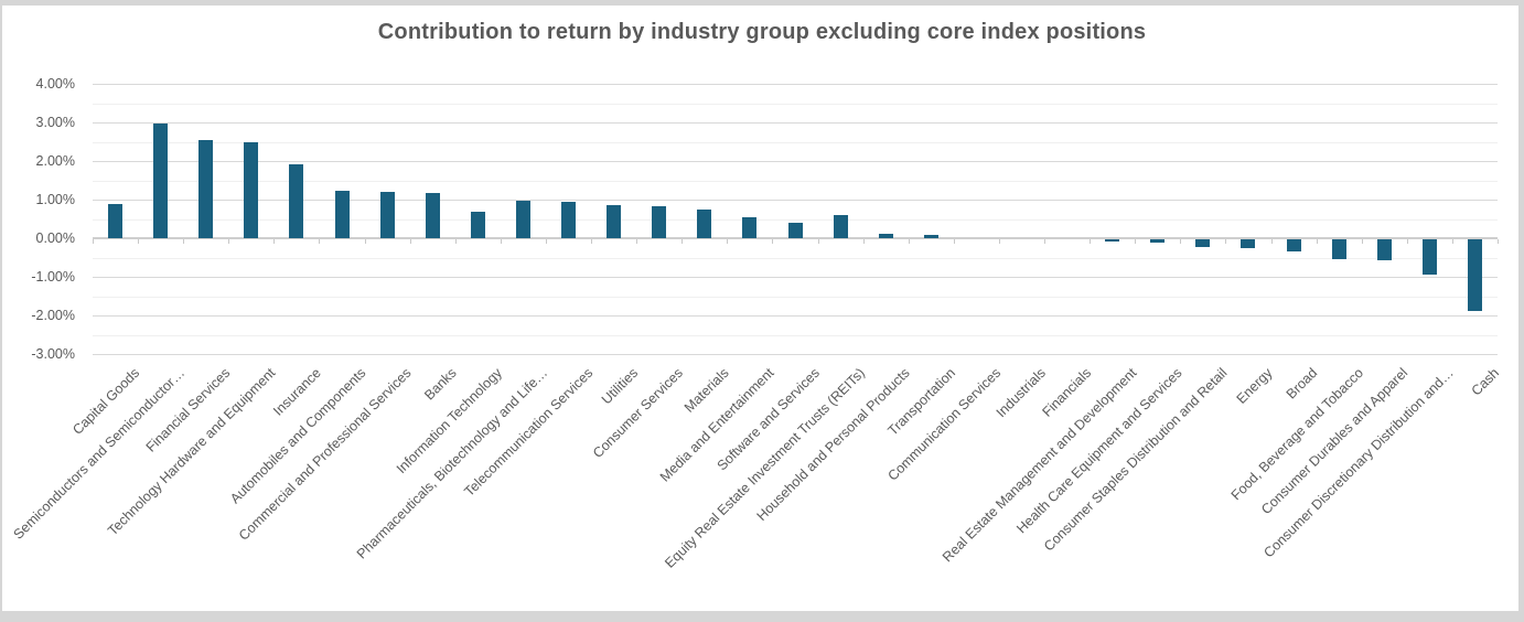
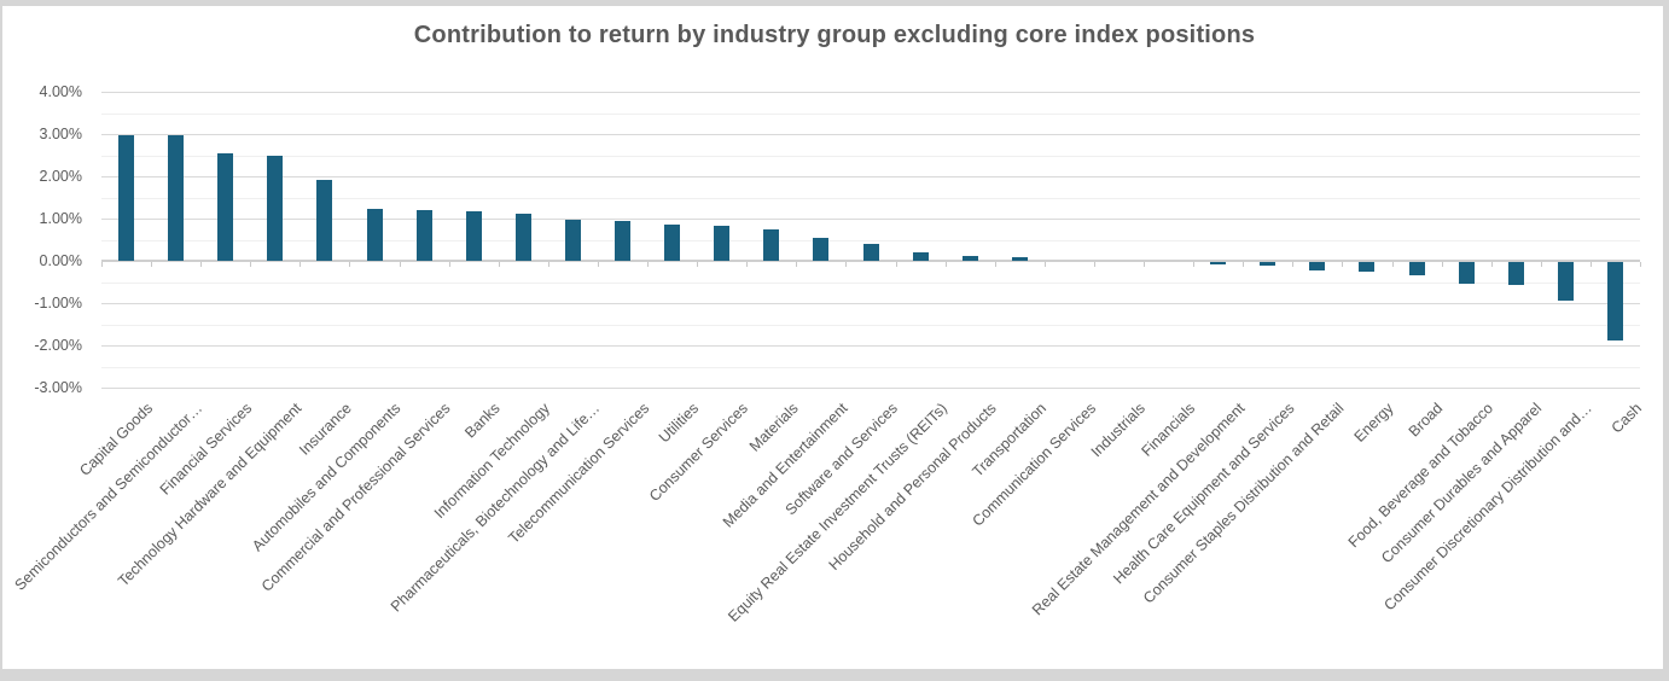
Capital Goods: 0.9% -> 3.0%
Information Technology: 0.7% -> 1.1%
Equity Real Estate Investment Trusts (REITs): 0.6% -> 0.2%
